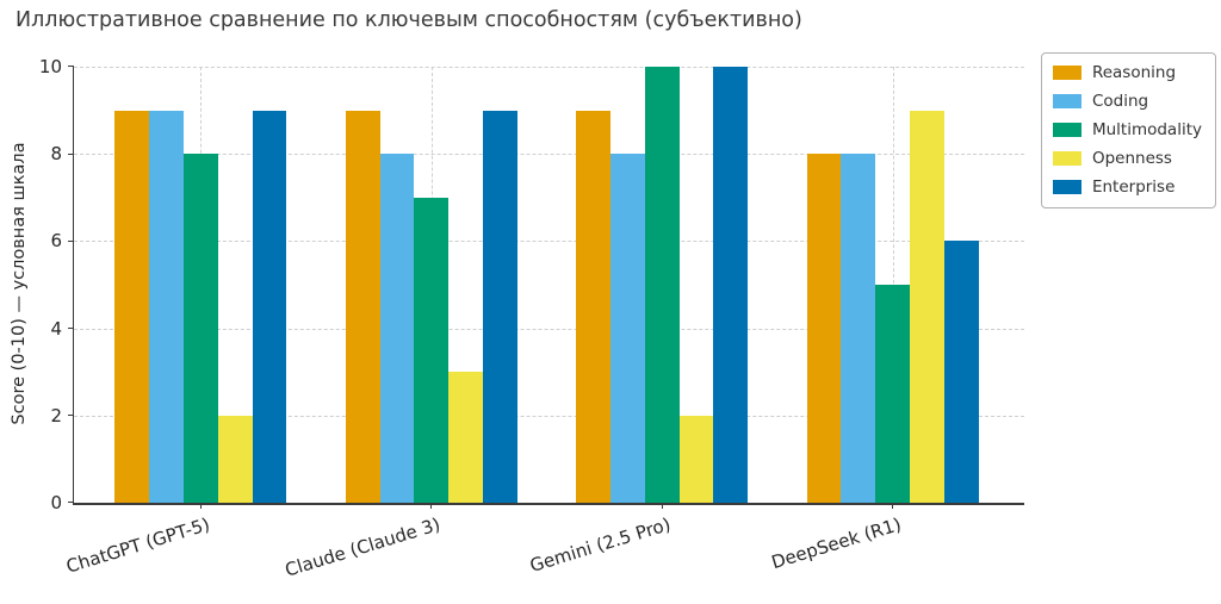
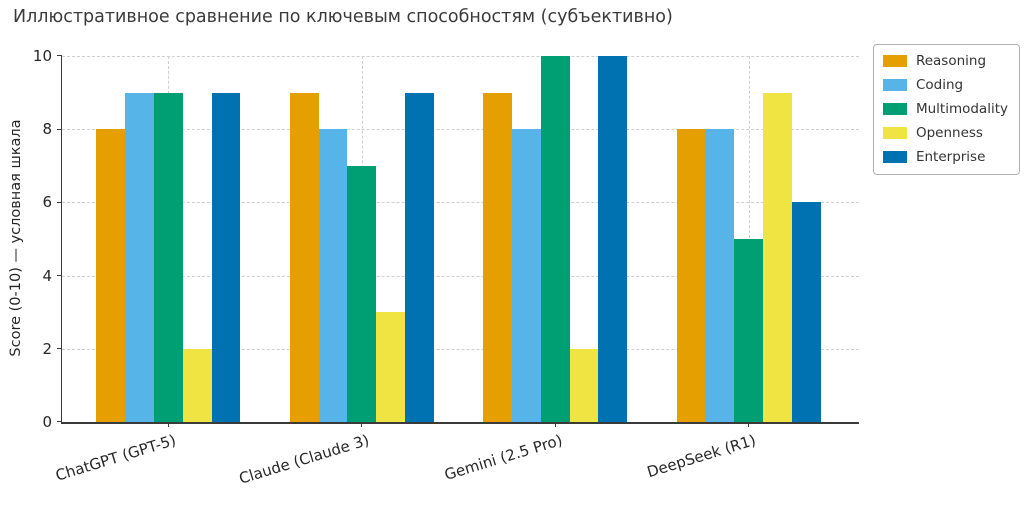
Reasoning/ChatGPT (GPT-5): 9 -> 8
Multimodality/ChatGPT (GPT-5): 8 -> 9
